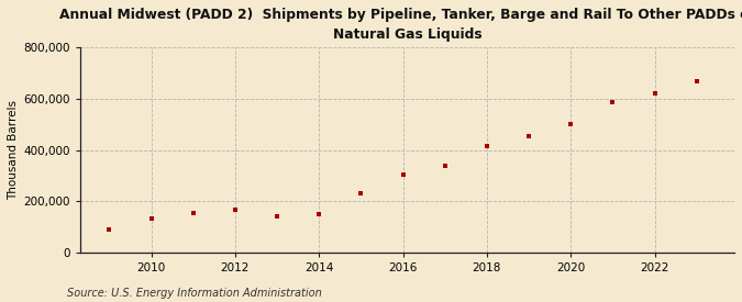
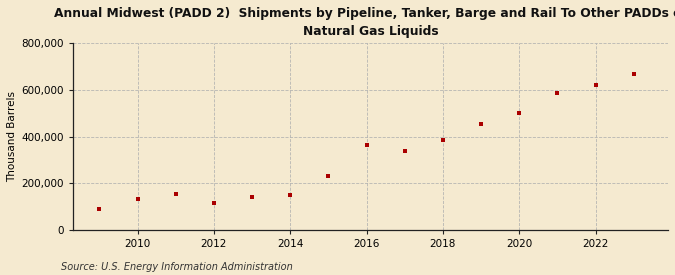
2012: 165,000 -> 115,000
2016: 305,000 -> 365,000
2018: 415,000 -> 385,000
